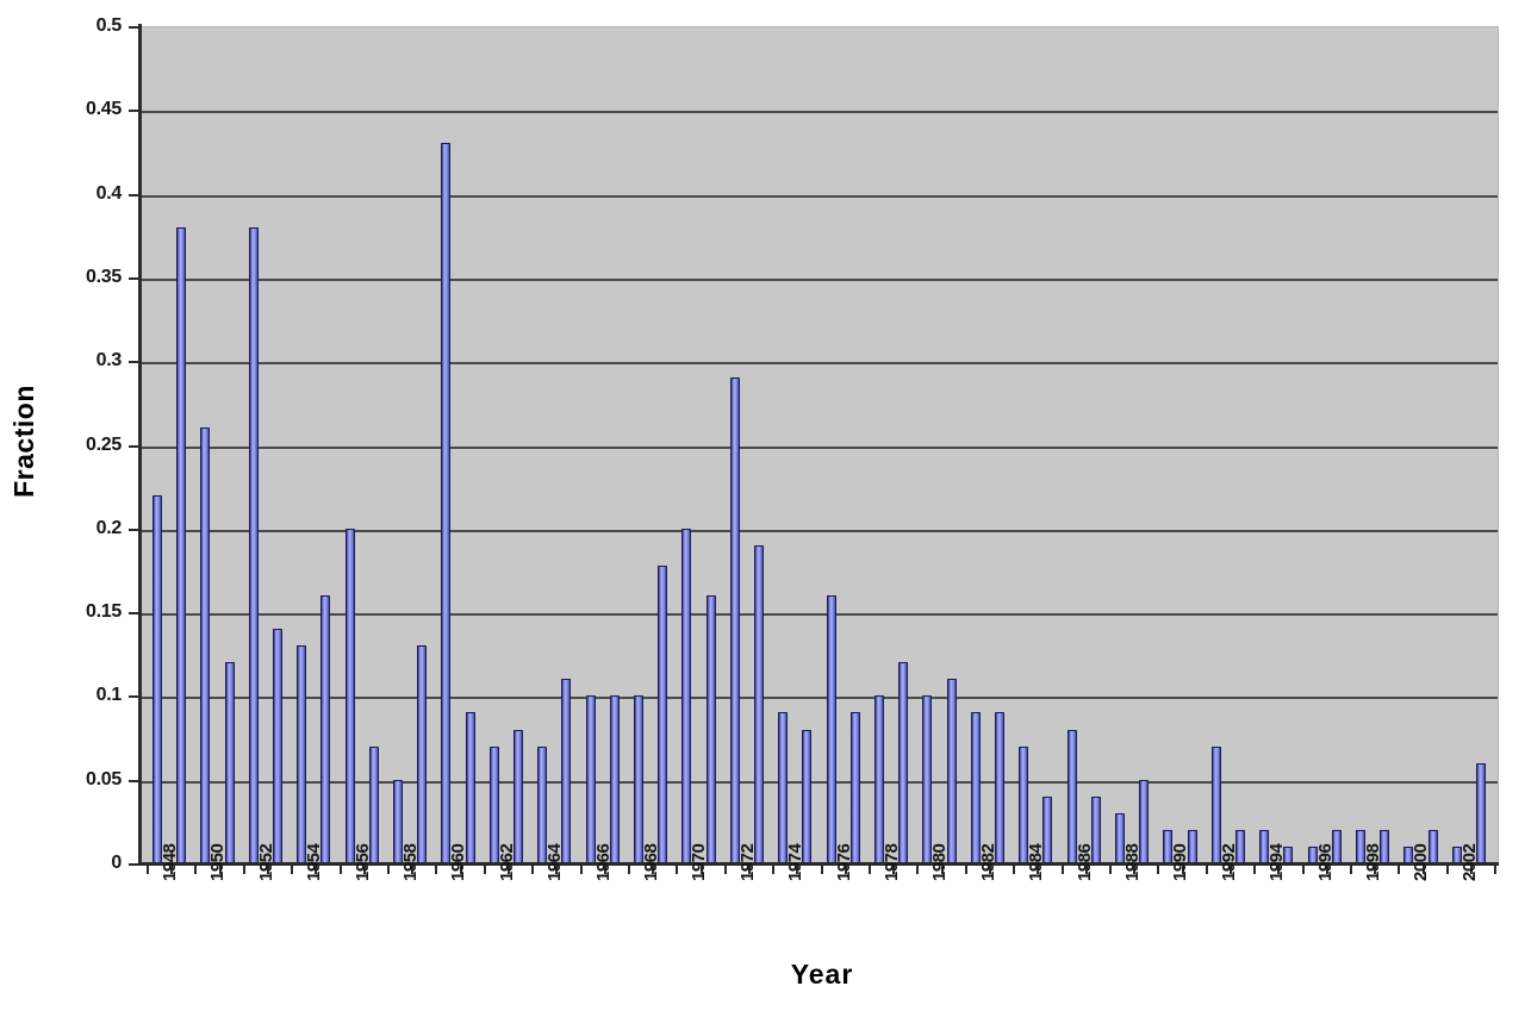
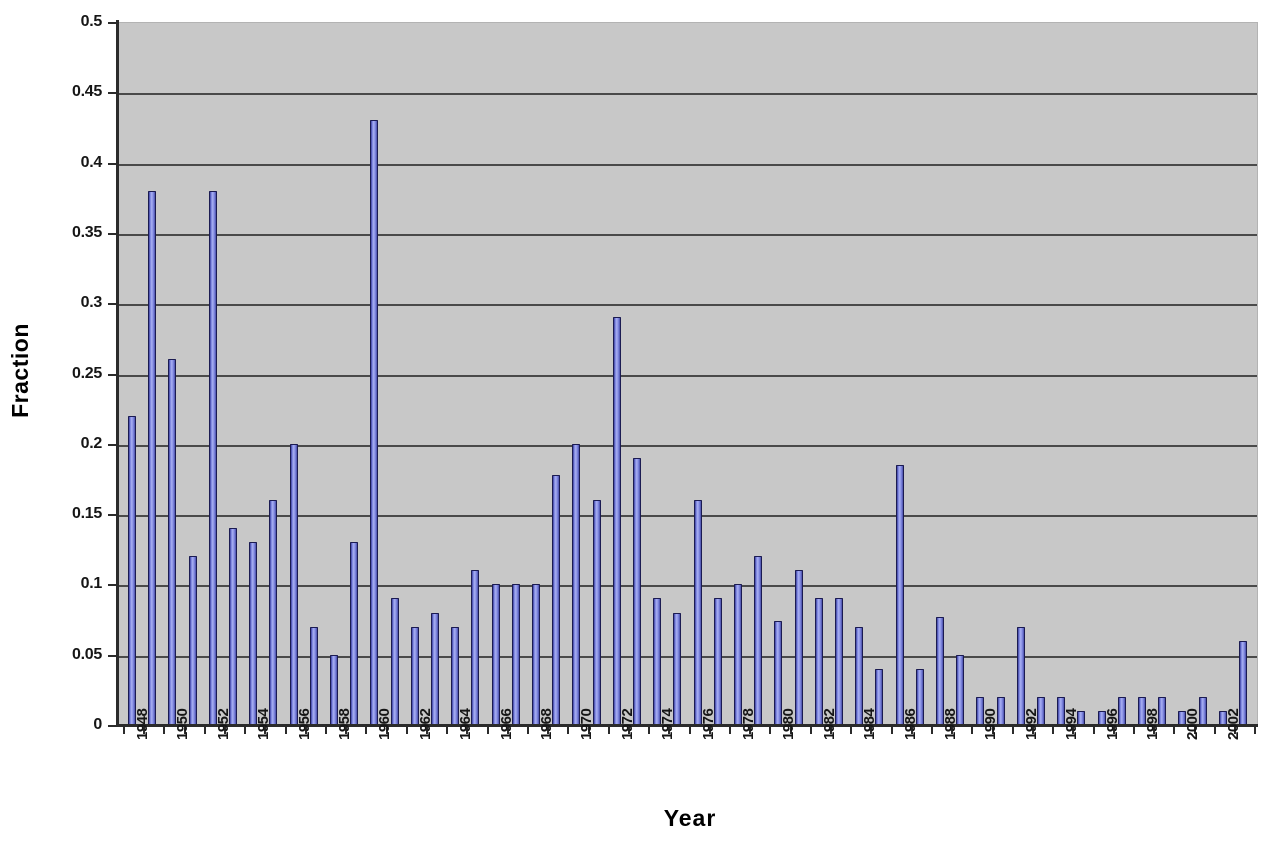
1980: 0.100 -> 0.074
1986: 0.080 -> 0.185
1988: 0.030 -> 0.077
